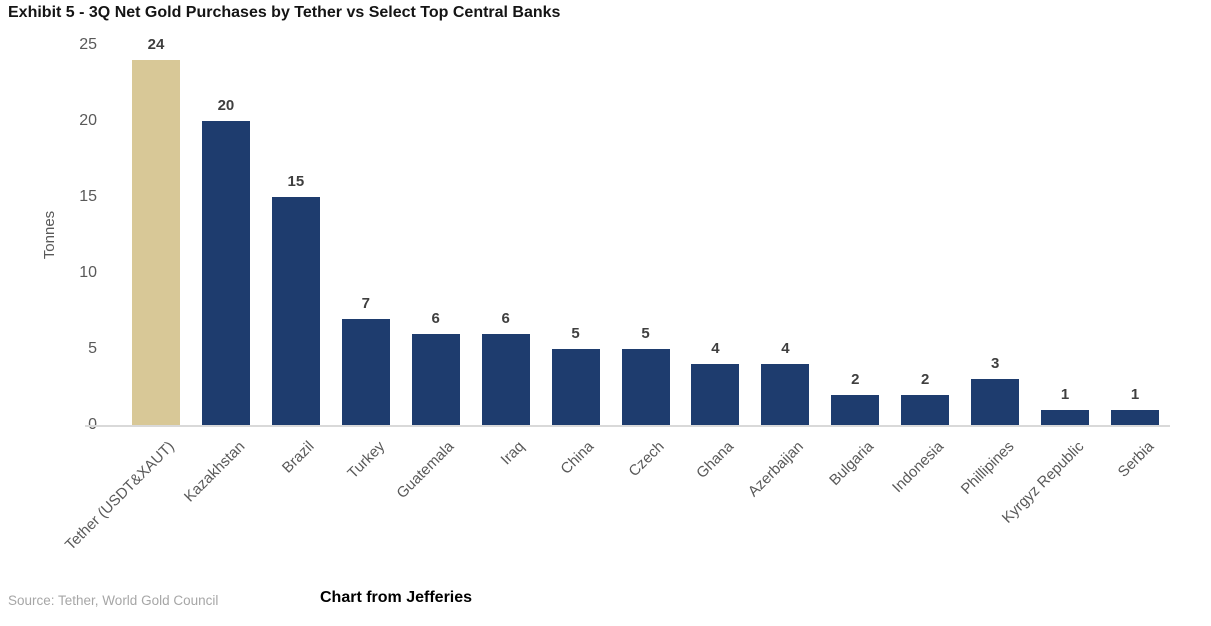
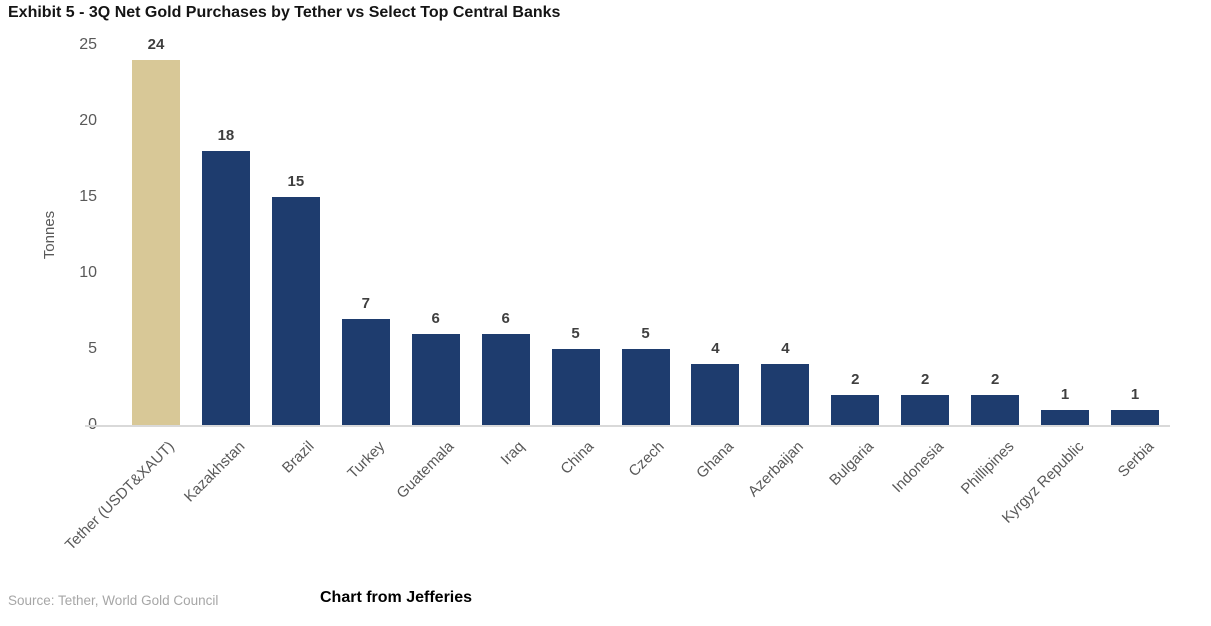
Kazakhstan: 20 -> 18
Phillipines: 3 -> 2
